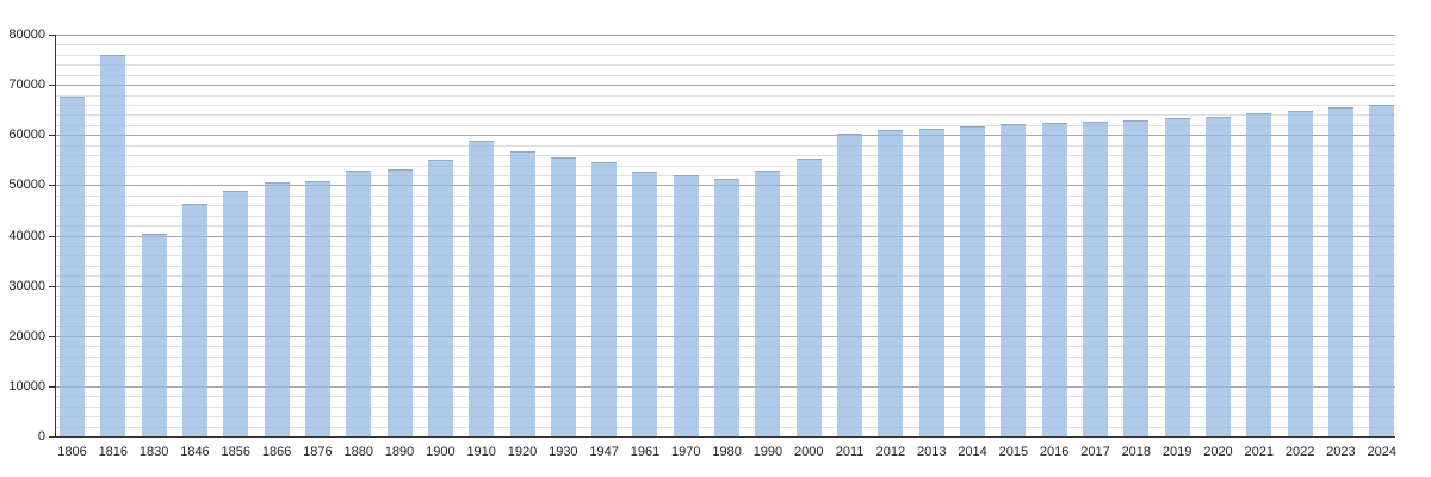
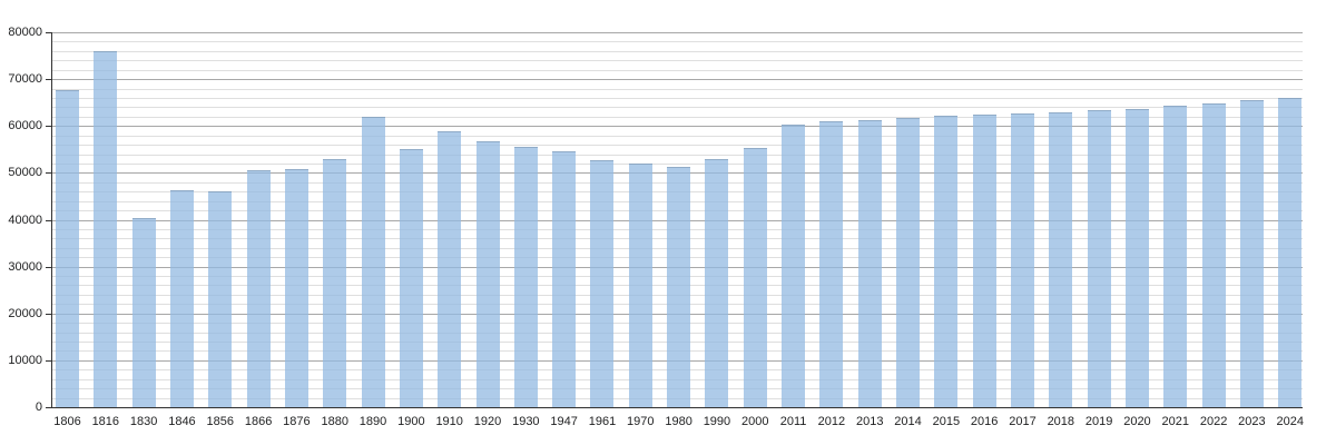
1856: 49000 -> 46000
1890: 53000 -> 62000
